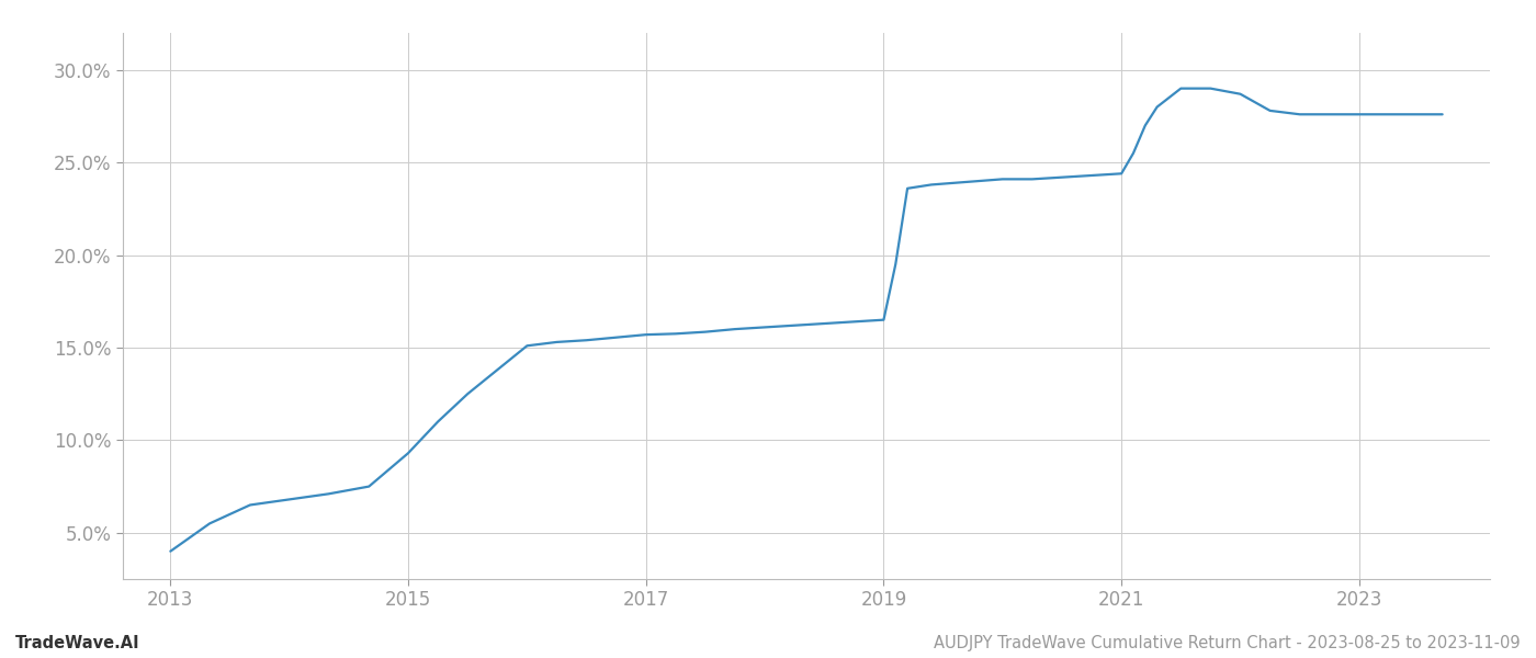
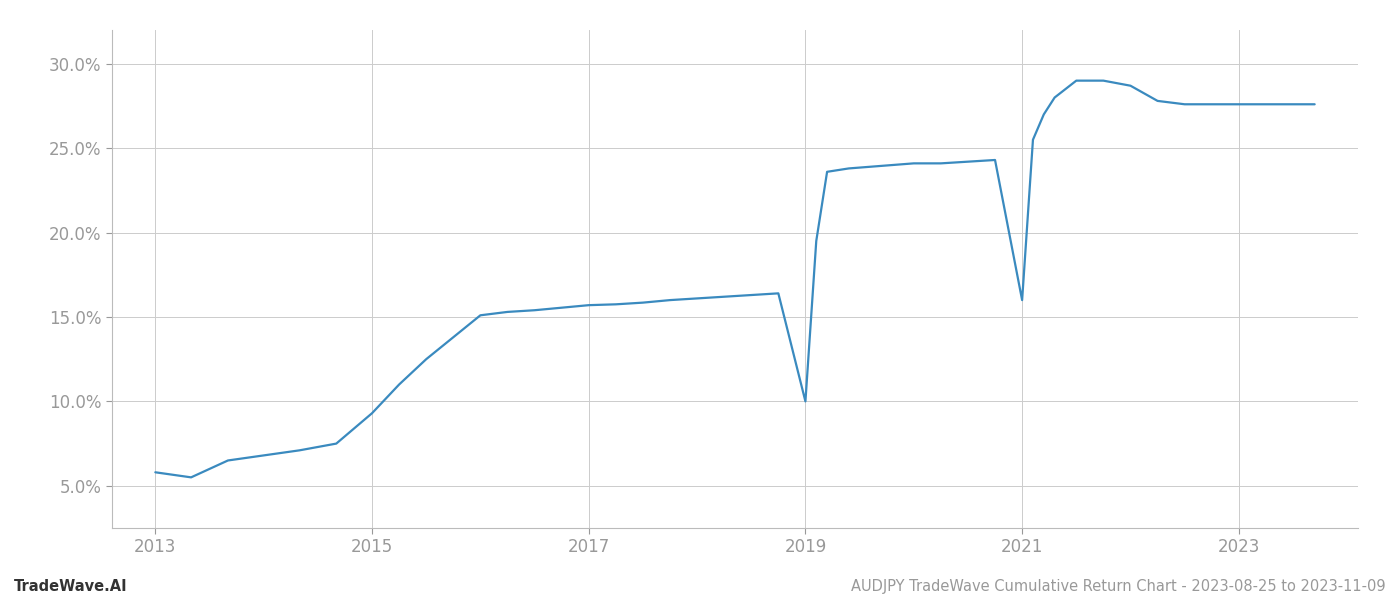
2013: 4.0% -> 5.8%
2019: 16.5% -> 10.0%
2021: 24.4% -> 16.0%
